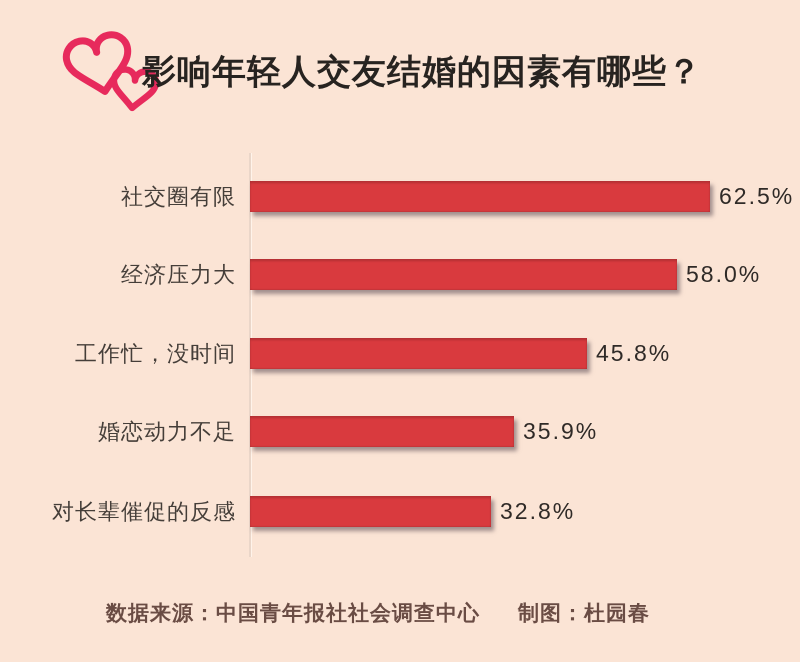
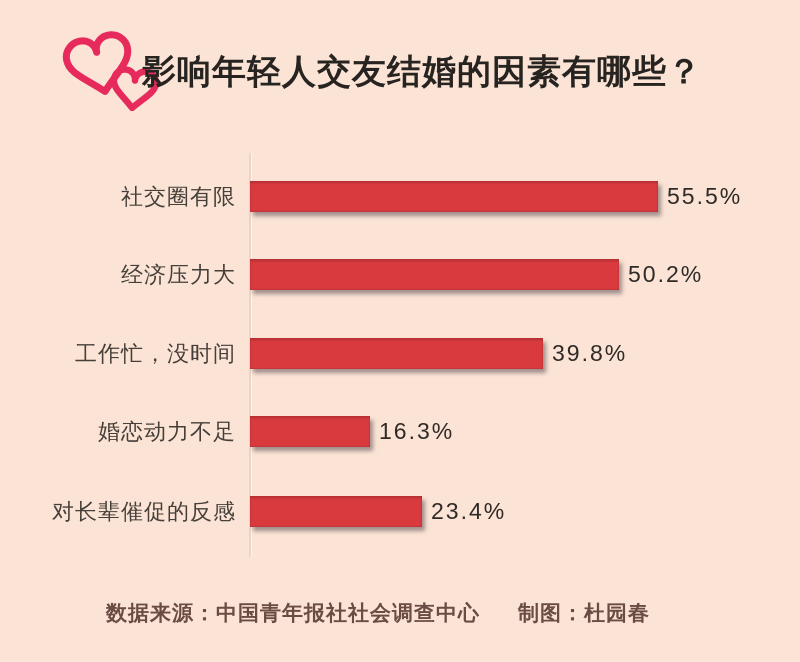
社交圈有限: 62.5% -> 55.5%
经济压力大: 58.0% -> 50.2%
工作忙，没时间: 45.8% -> 39.8%
婚恋动力不足: 35.9% -> 16.3%
对长辈催促的反感: 32.8% -> 23.4%
